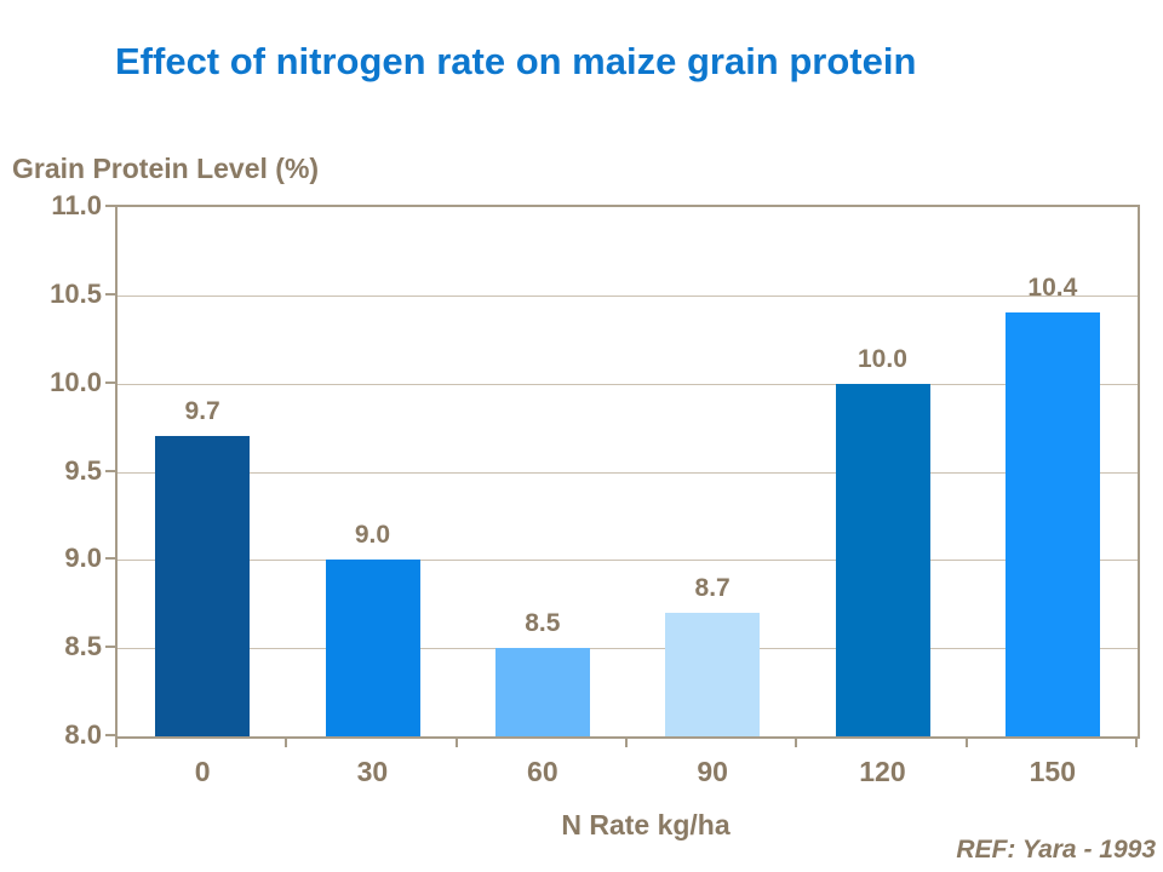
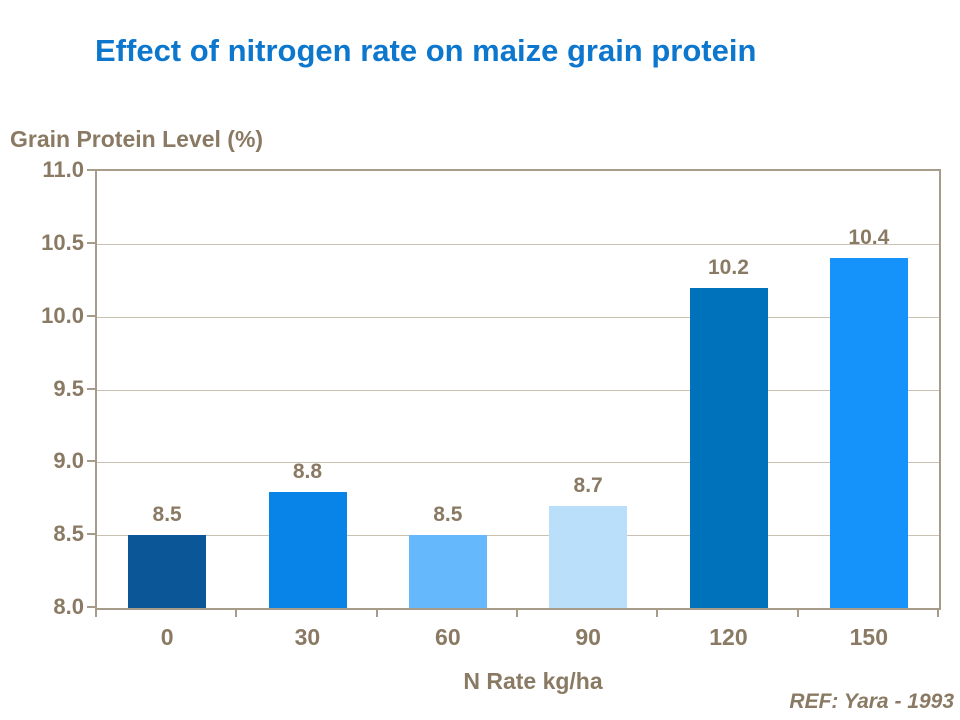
0: 9.7 -> 8.5
30: 9.0 -> 8.8
120: 10.0 -> 10.2
